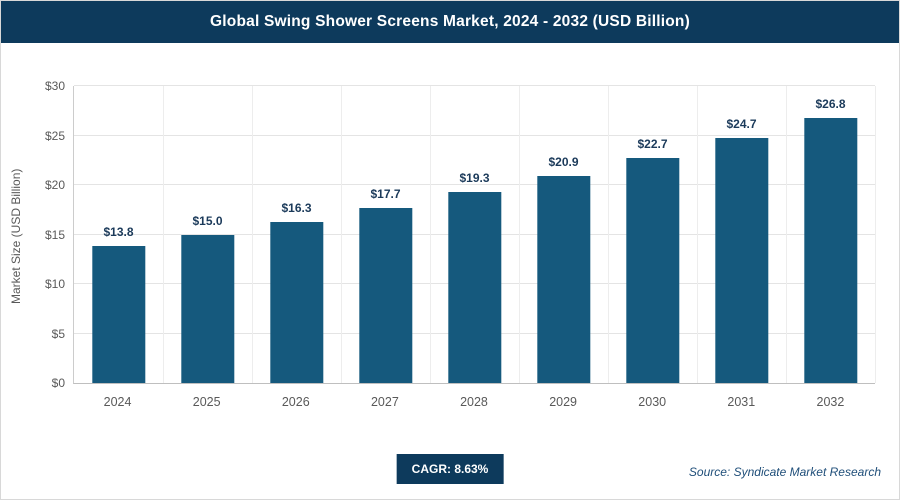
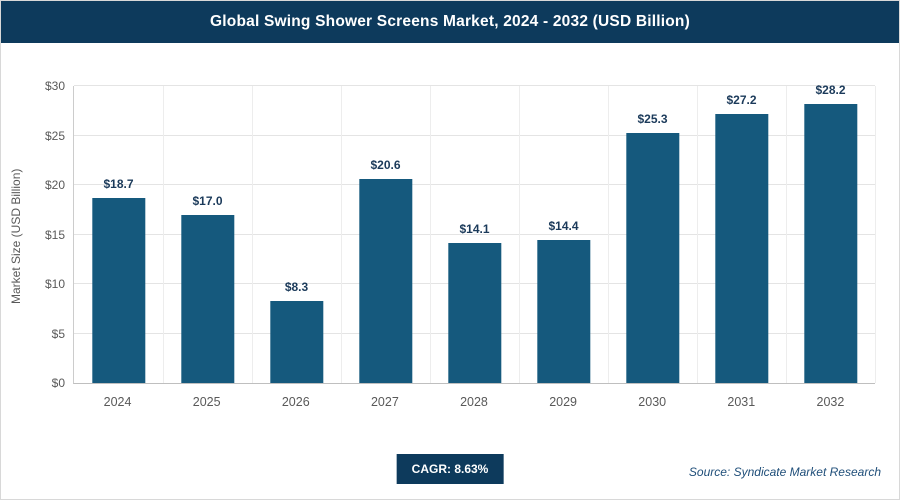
2024: $13.8 -> $18.7
2025: $15.0 -> $17.0
2026: $16.3 -> $8.3
2027: $17.7 -> $20.6
2028: $19.3 -> $14.1
2029: $20.9 -> $14.4
2030: $22.7 -> $25.3
2031: $24.7 -> $27.2
2032: $26.8 -> $28.2
